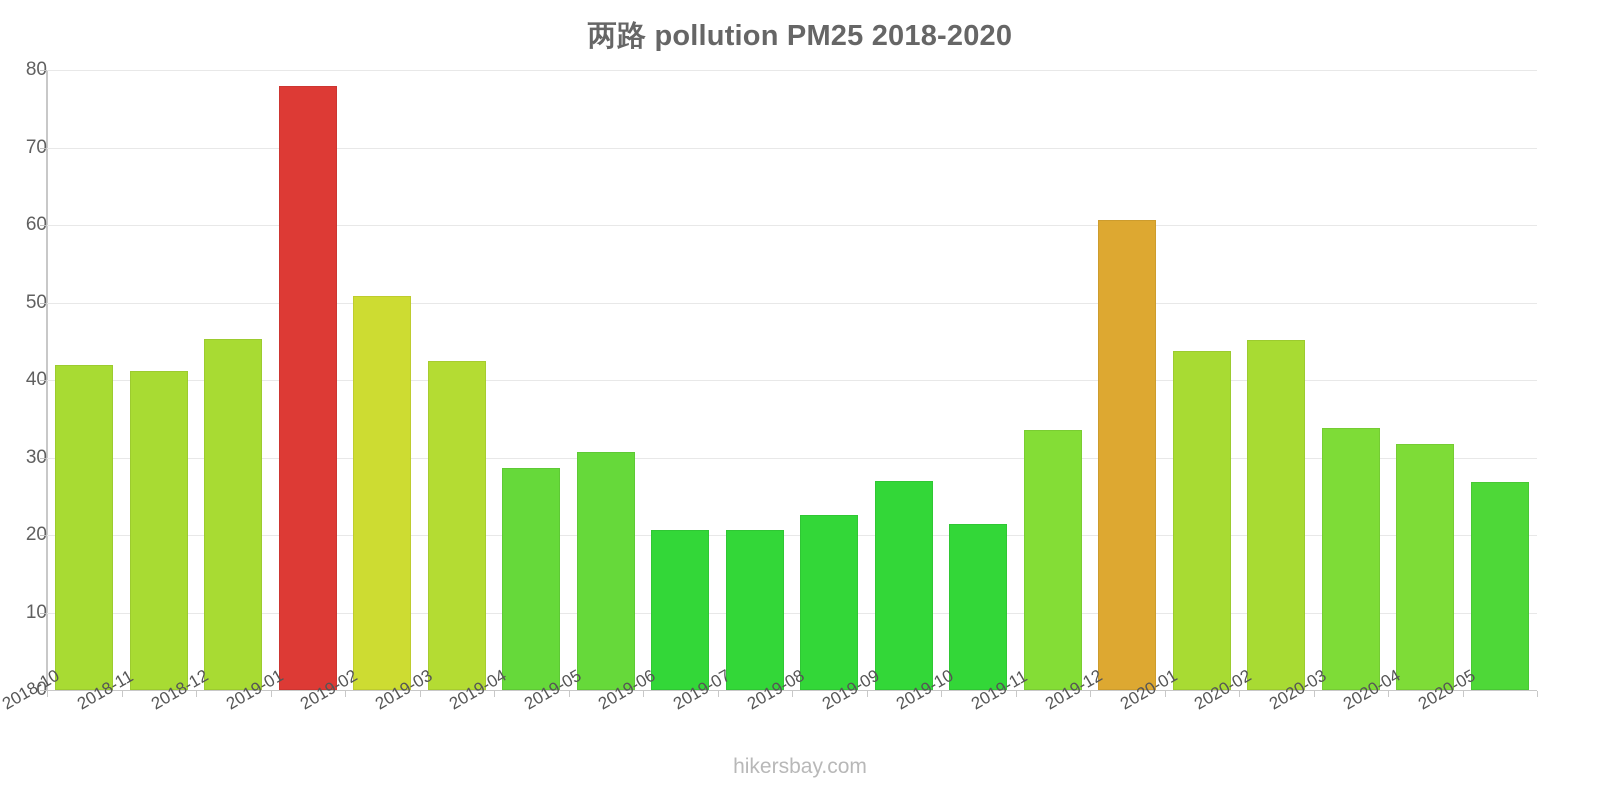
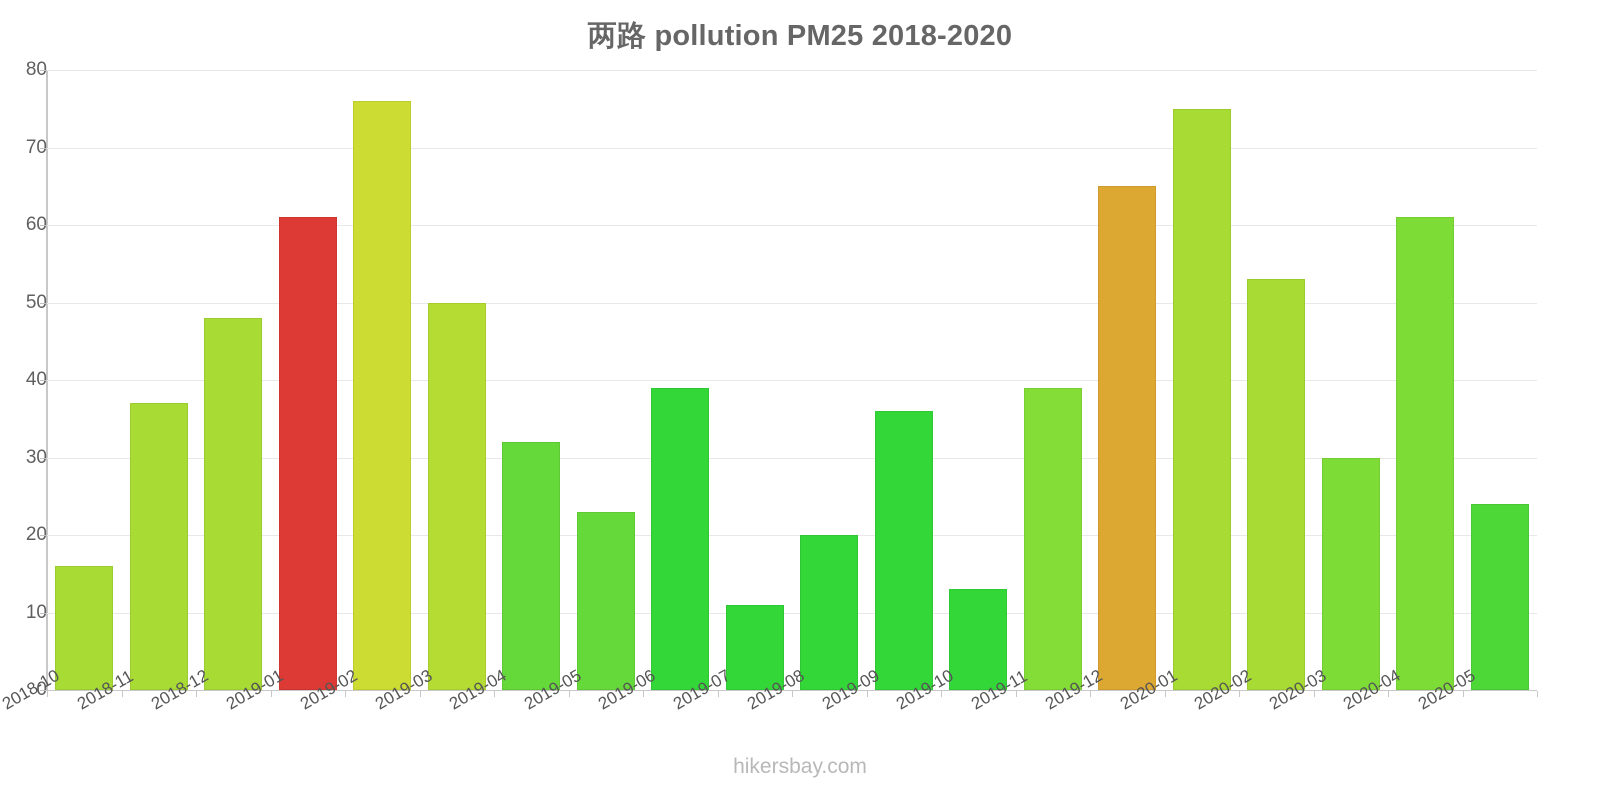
2018-10: 42 -> 16
2018-11: 41 -> 37
2018-12: 45 -> 48
2019-01: 78 -> 61
2019-02: 51 -> 76
2019-03: 42 -> 50
2019-04: 29 -> 32
2019-05: 31 -> 23
2019-06: 21 -> 39
2019-07: 21 -> 11
2019-08: 23 -> 20
2019-09: 27 -> 36
2019-10: 21 -> 13
2019-11: 34 -> 39
2019-12: 61 -> 65
2020-01: 44 -> 75
2020-02: 45 -> 53
2020-03: 34 -> 30
2020-04: 32 -> 61
2020-05: 27 -> 24
